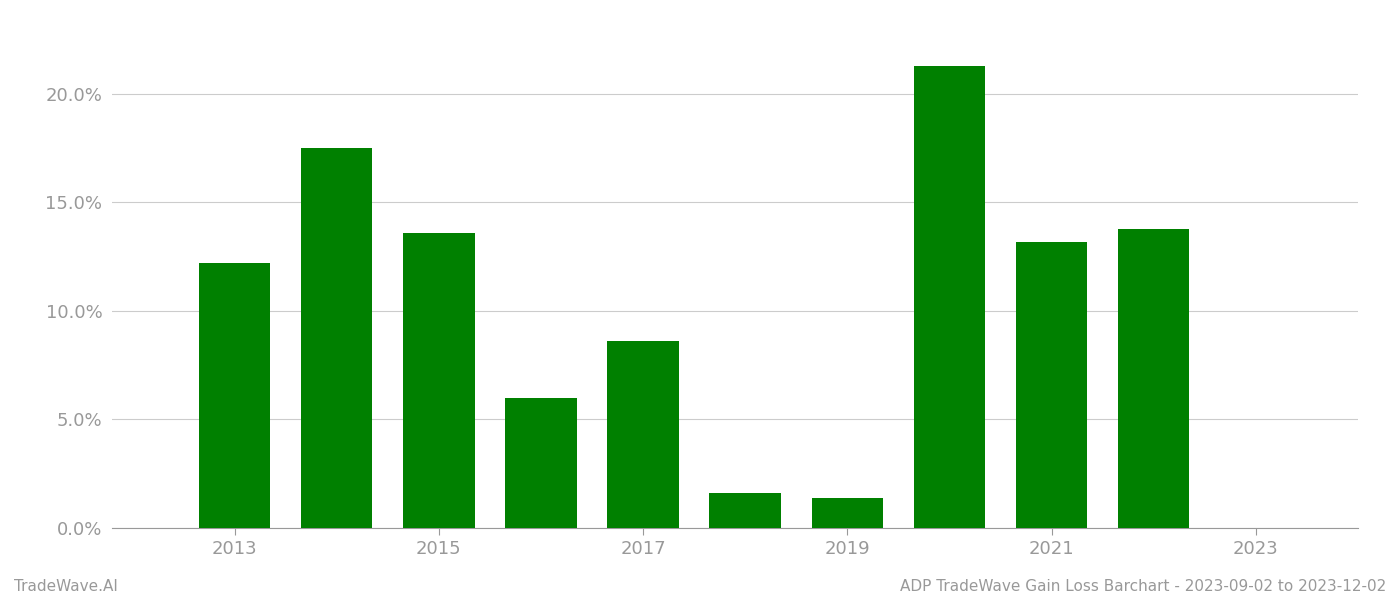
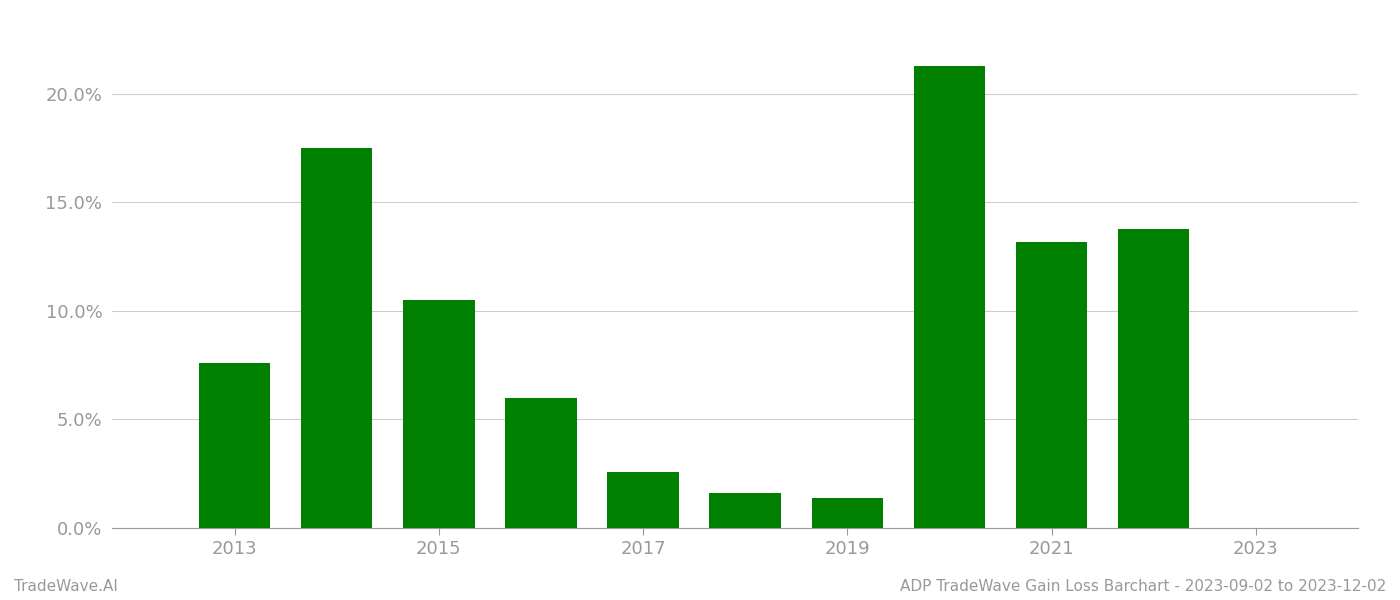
2013: 12.2% -> 7.6%
2015: 13.6% -> 10.5%
2017: 8.6% -> 2.6%
